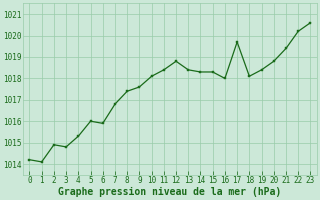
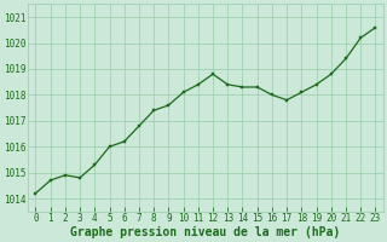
1: 1014.1 -> 1014.7
6: 1015.9 -> 1016.2
17: 1019.7 -> 1017.8
